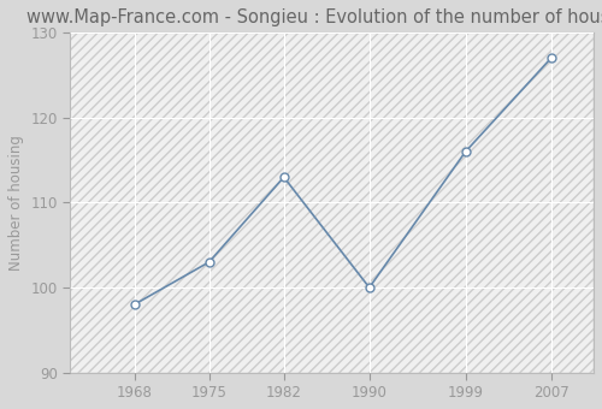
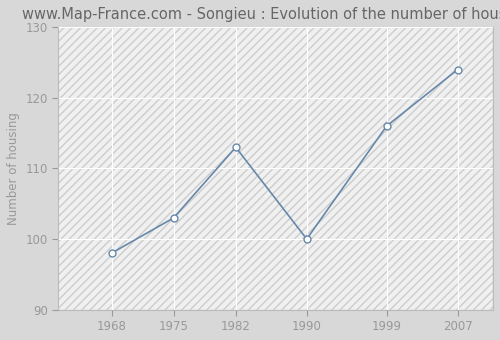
2007: 127 -> 124
